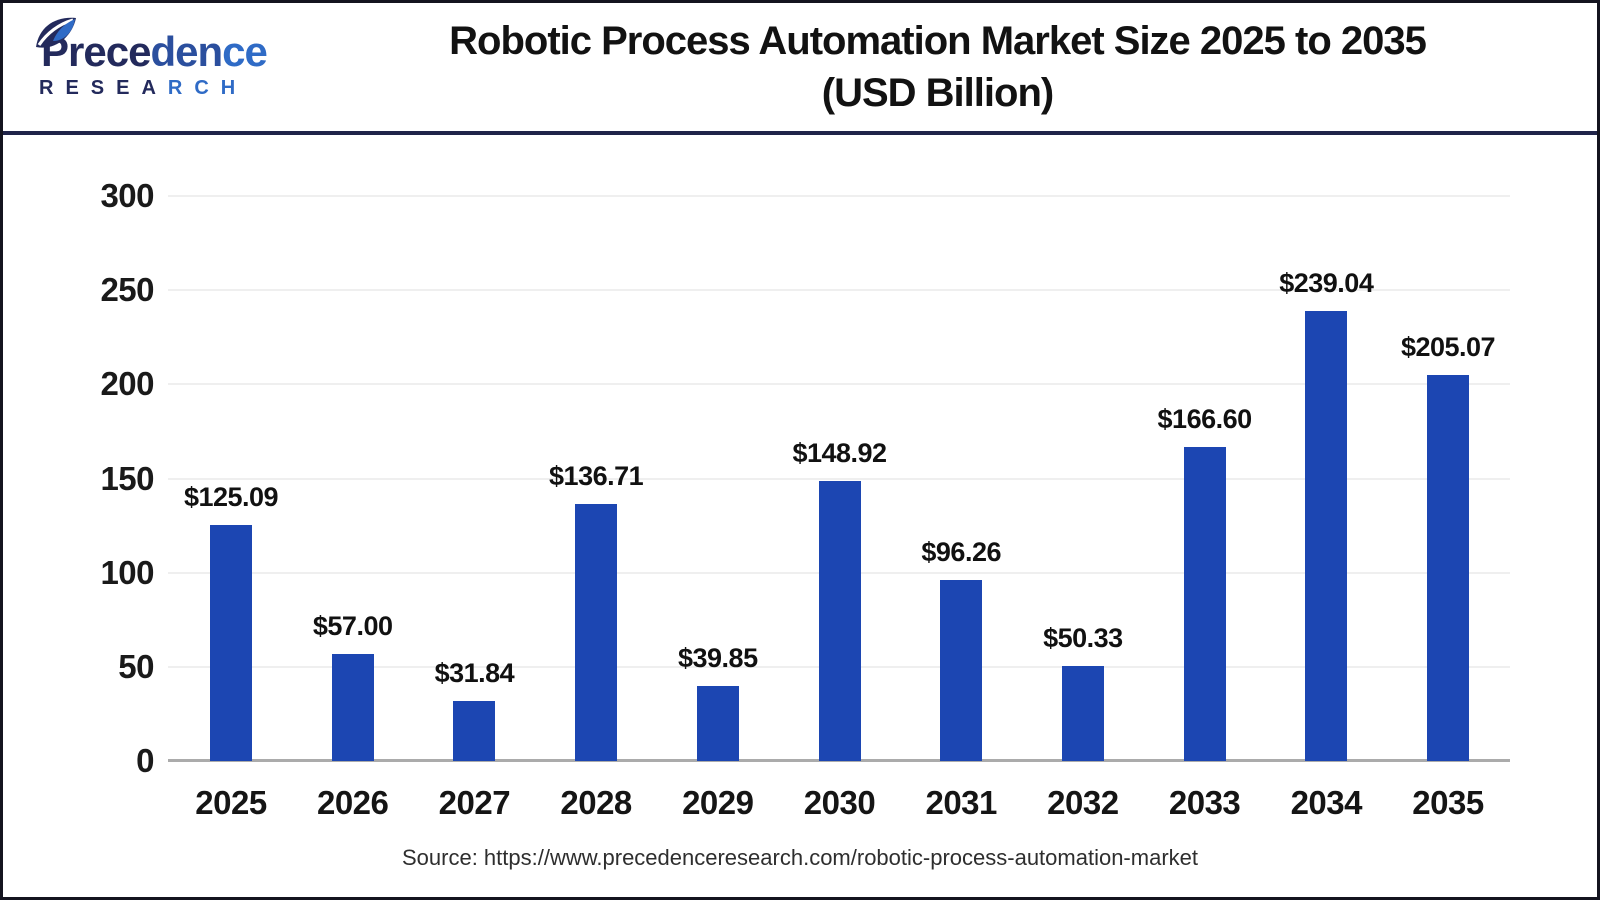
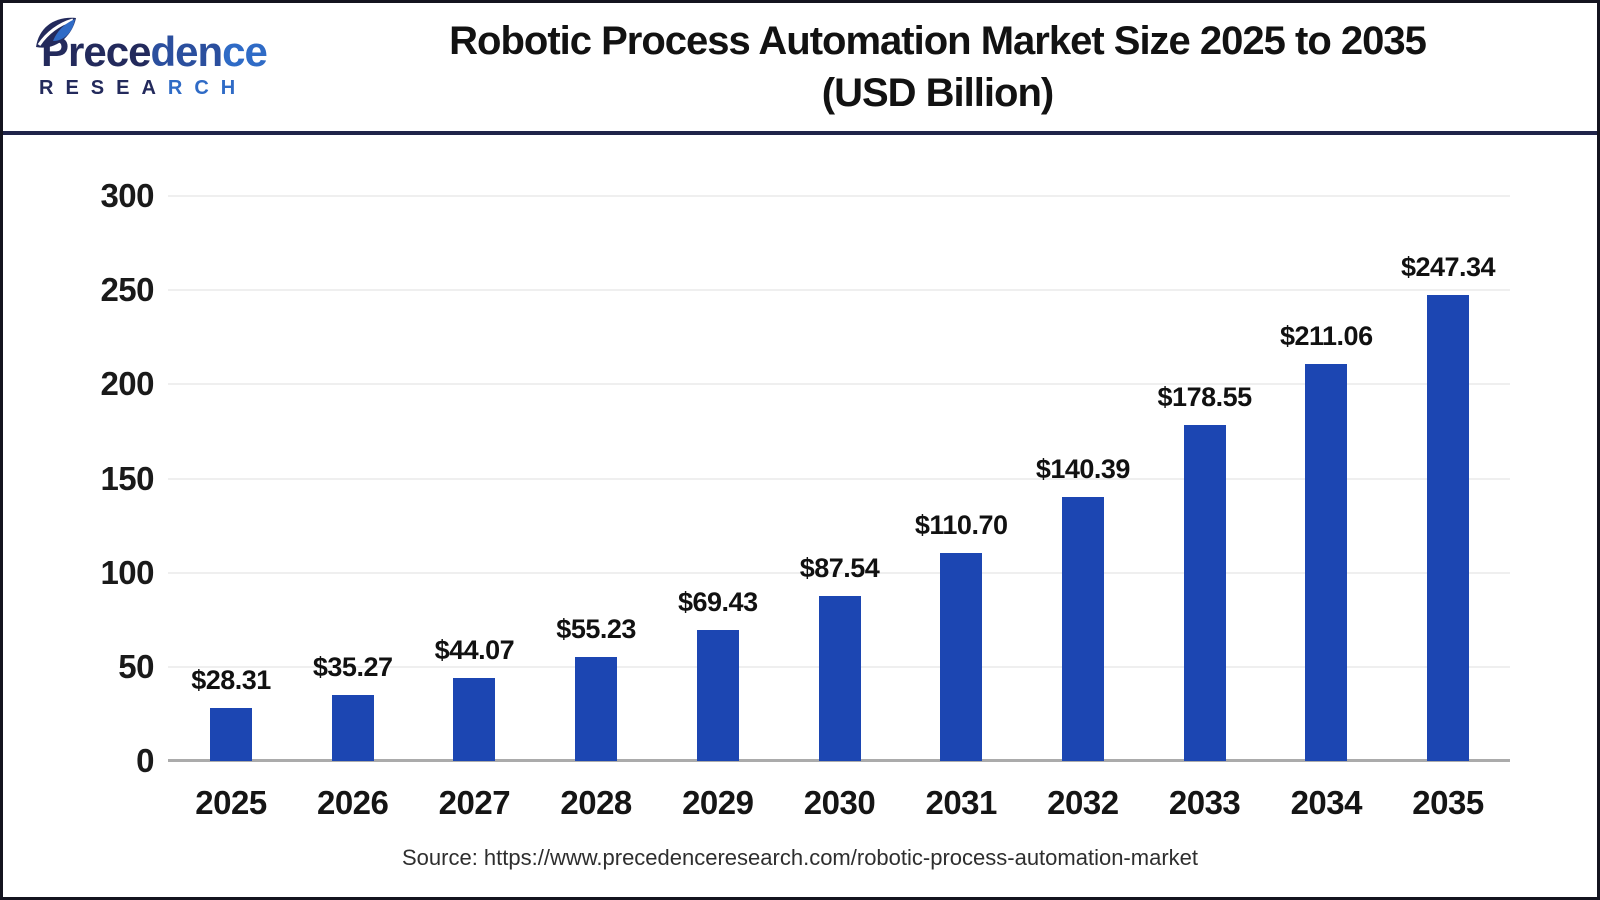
2025: $125.09 -> $28.31
2026: $57.00 -> $35.27
2027: $31.84 -> $44.07
2028: $136.71 -> $55.23
2029: $39.85 -> $69.43
2030: $148.92 -> $87.54
2031: $96.26 -> $110.70
2032: $50.33 -> $140.39
2033: $166.60 -> $178.55
2034: $239.04 -> $211.06
2035: $205.07 -> $247.34
